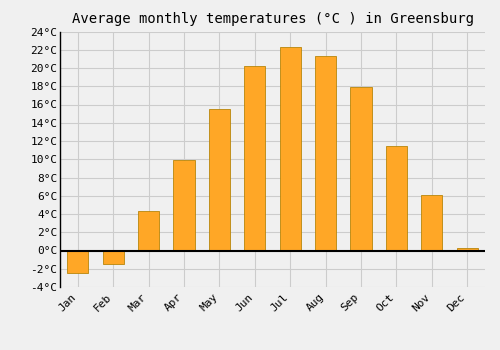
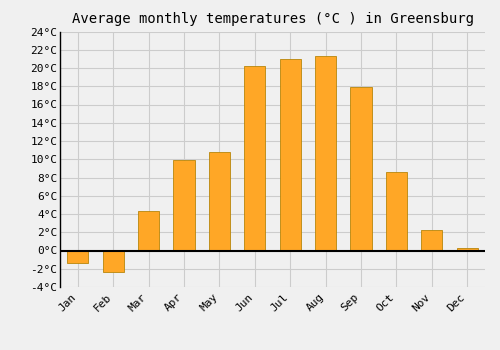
Jan: -2.5°C -> -1.4°C
Feb: -1.5°C -> -2.4°C
May: 15.5°C -> 10.8°C
Jul: 22.3°C -> 21.0°C
Oct: 11.5°C -> 8.6°C
Nov: 6.1°C -> 2.2°C
